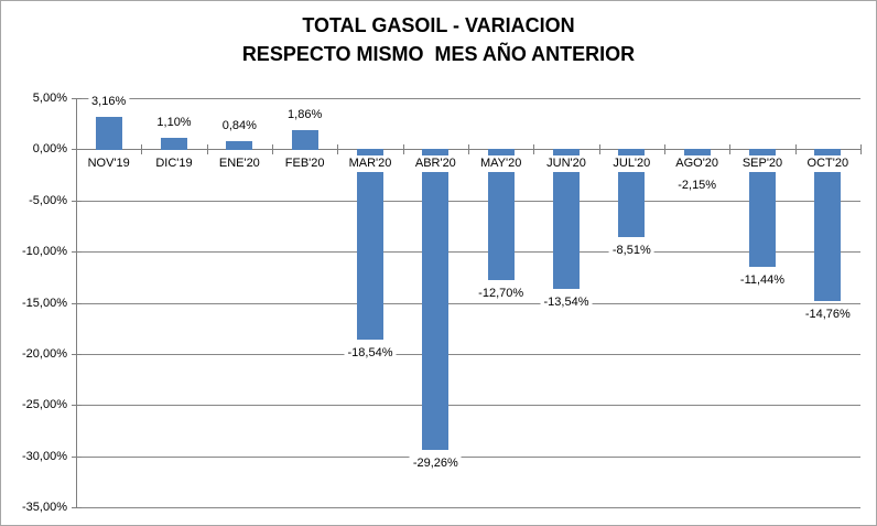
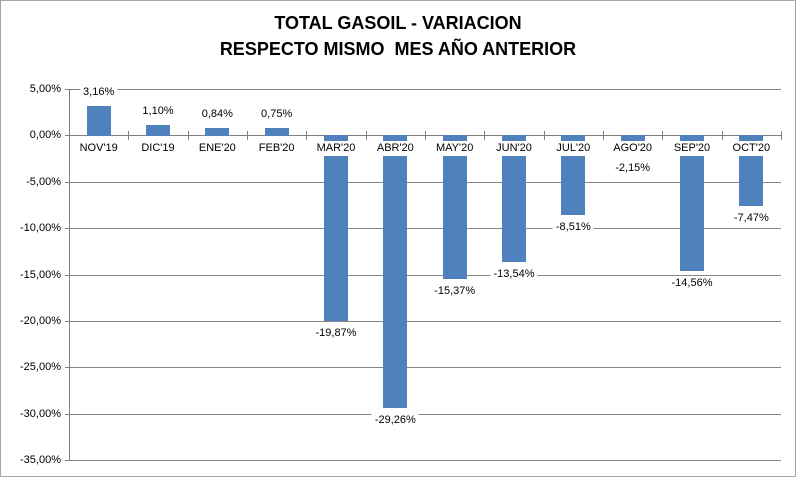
FEB'20: 1,86% -> 0,75%
MAR'20: -18,54% -> -19,87%
MAY'20: -12,70% -> -15,37%
SEP'20: -11,44% -> -14,56%
OCT'20: -14,76% -> -7,47%
